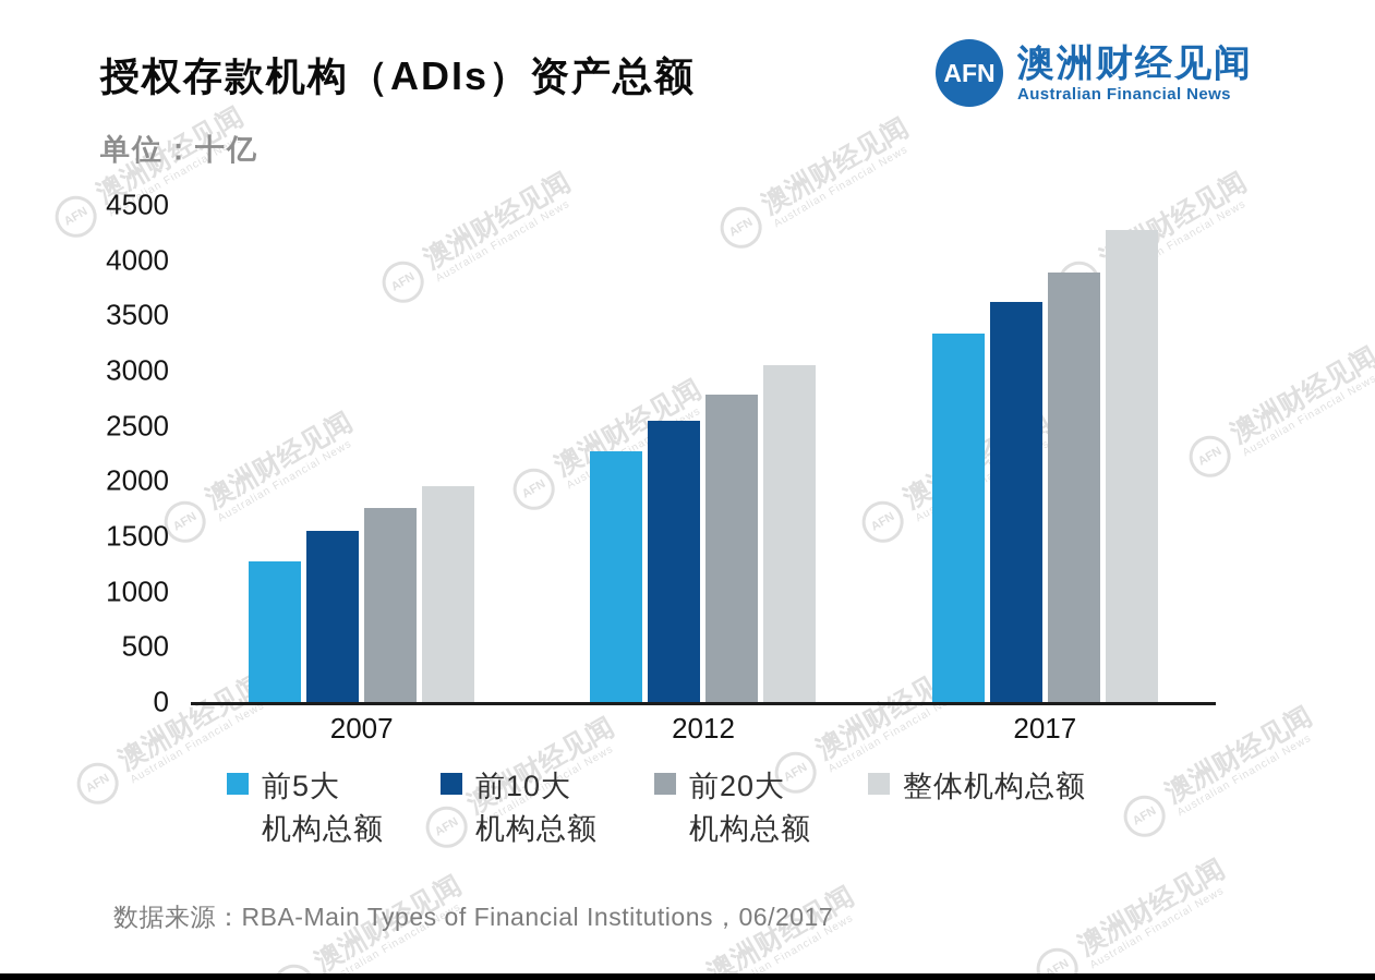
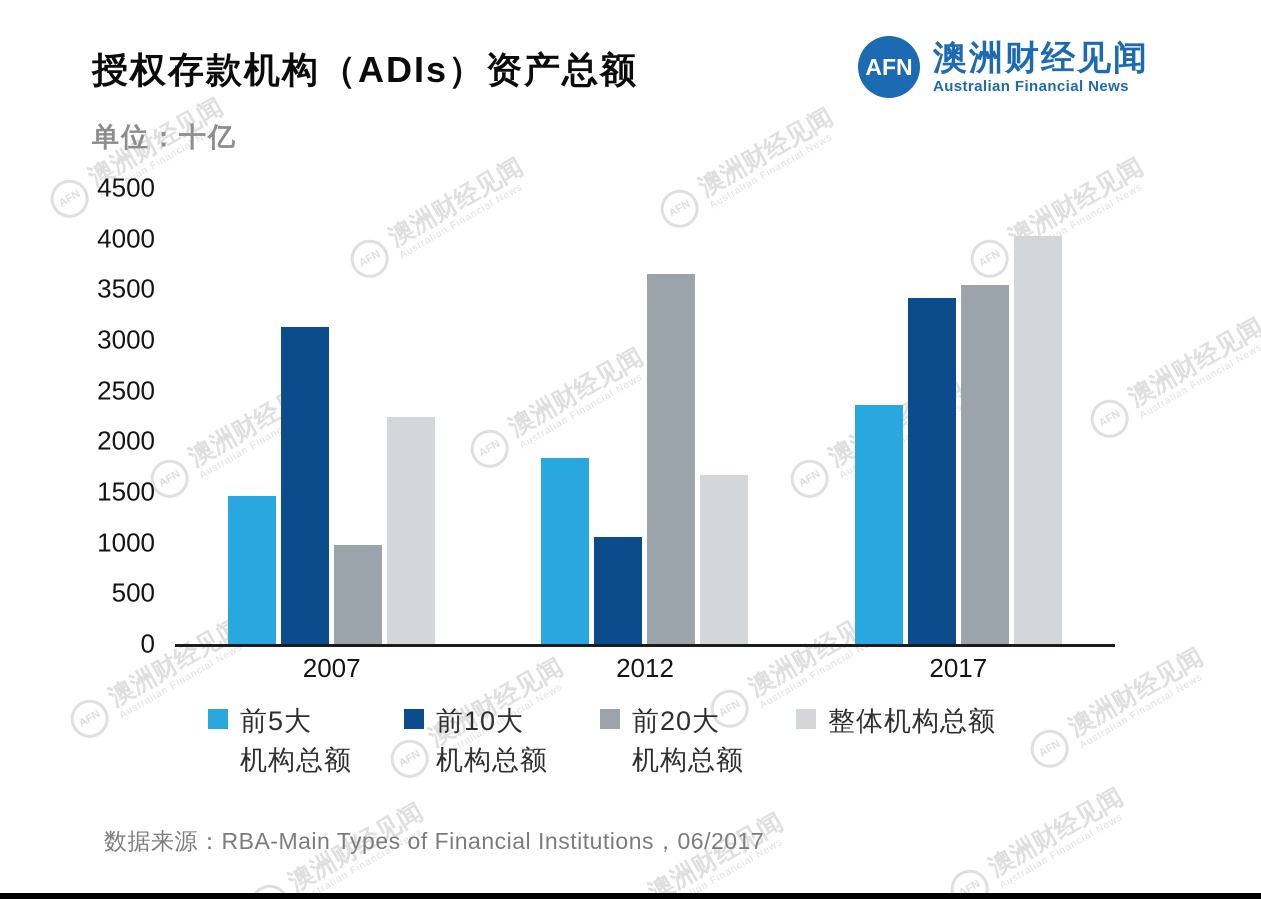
前5大机构总额/2007: 1270 -> 1460
前10大机构总额/2007: 1550 -> 3130
前20大机构总额/2007: 1760 -> 980
整体机构总额/2007: 1950 -> 2240
前5大机构总额/2012: 2270 -> 1840
前10大机构总额/2012: 2550 -> 1060
前20大机构总额/2012: 2780 -> 3650
整体机构总额/2012: 3050 -> 1670
前5大机构总额/2017: 3340 -> 2360
前10大机构总额/2017: 3620 -> 3410
前20大机构总额/2017: 3890 -> 3540
整体机构总额/2017: 4270 -> 4030
